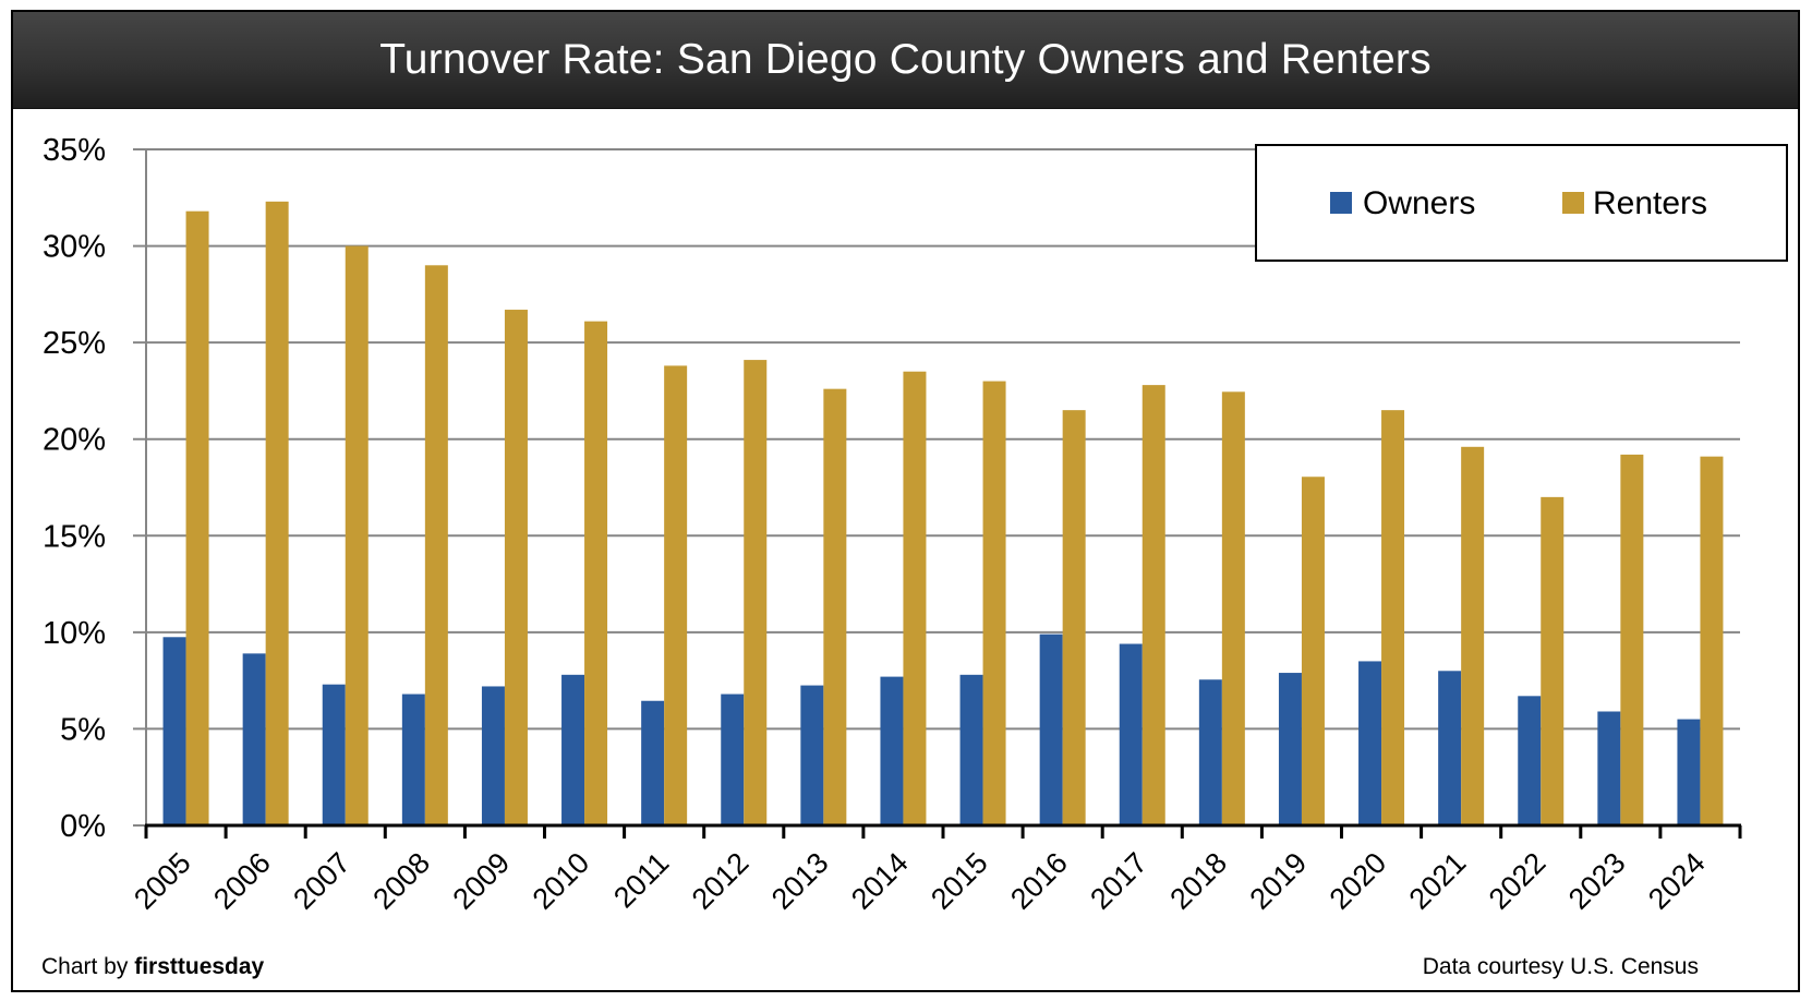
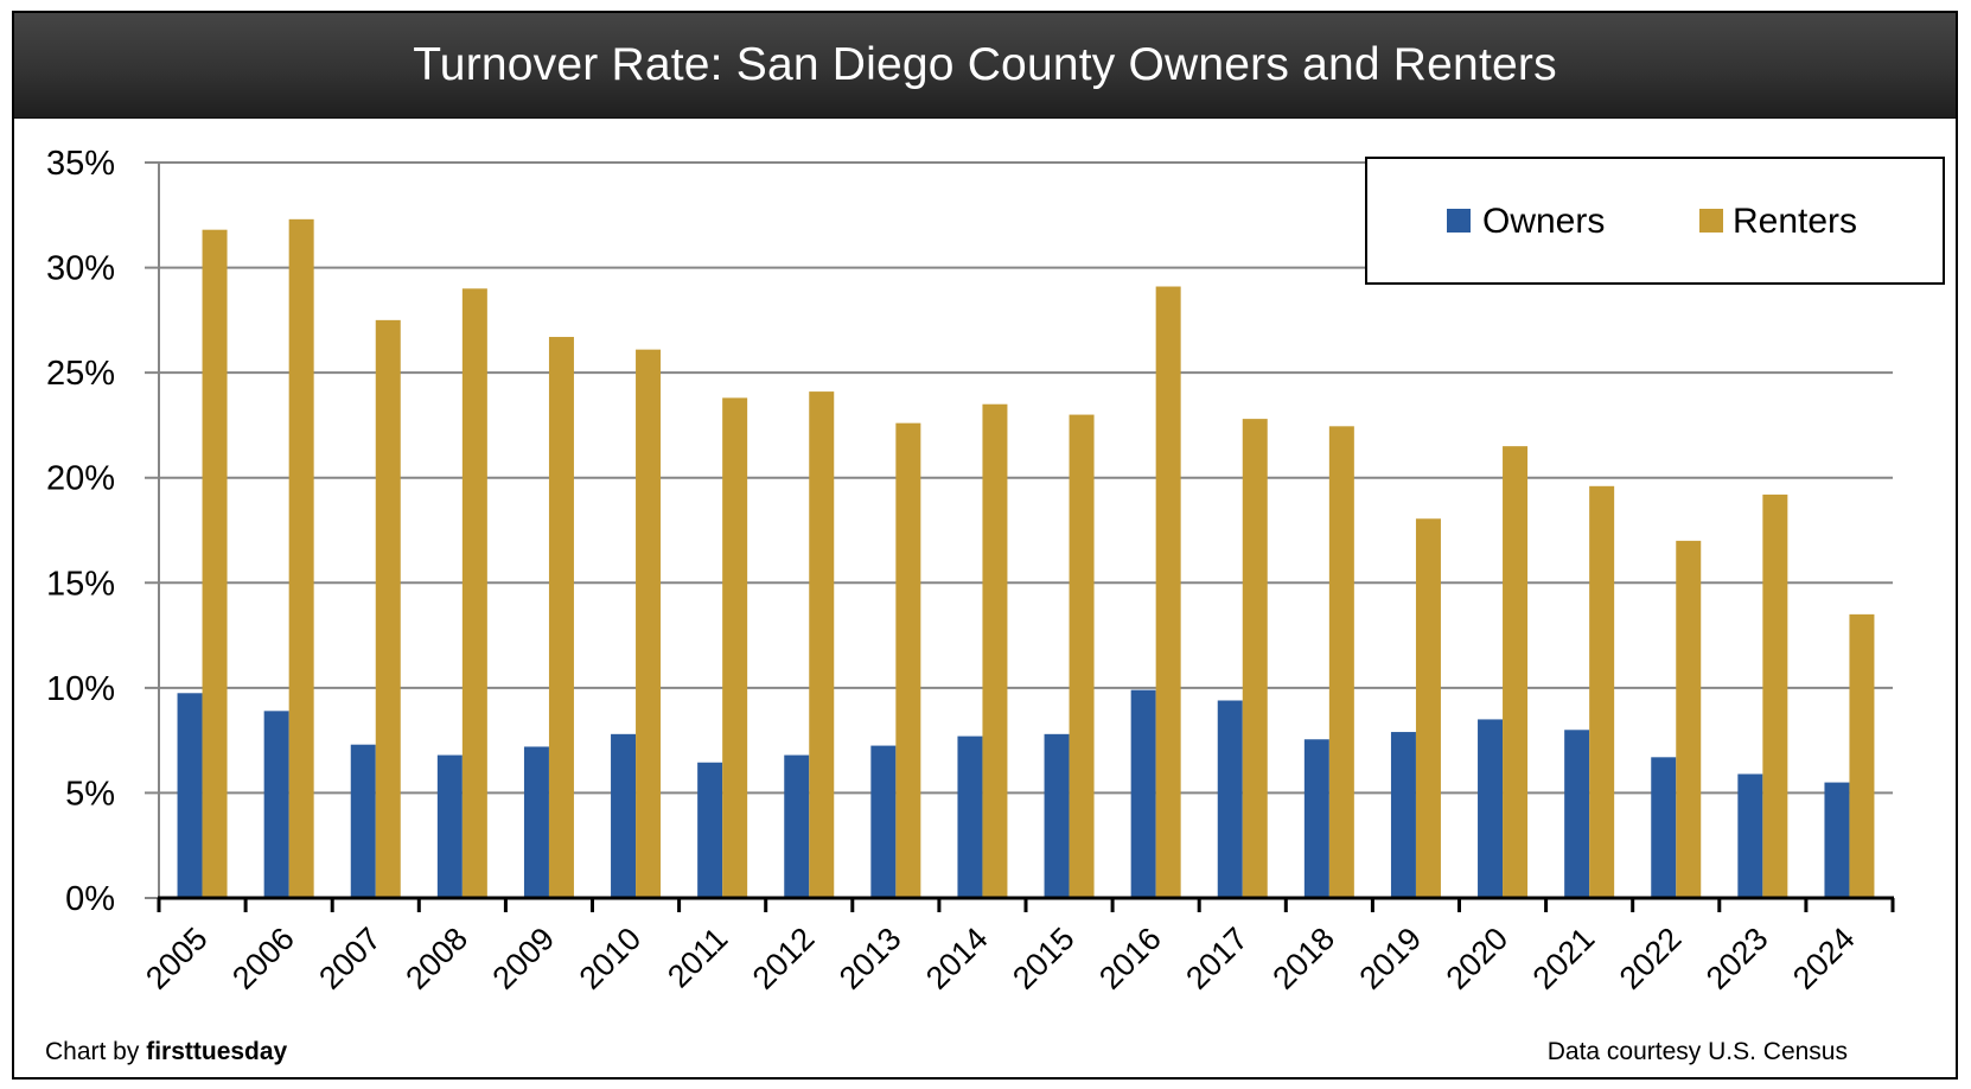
Renters/2007: 30.0% -> 27.5%
Renters/2016: 21.5% -> 29.1%
Renters/2024: 19.1% -> 13.5%
